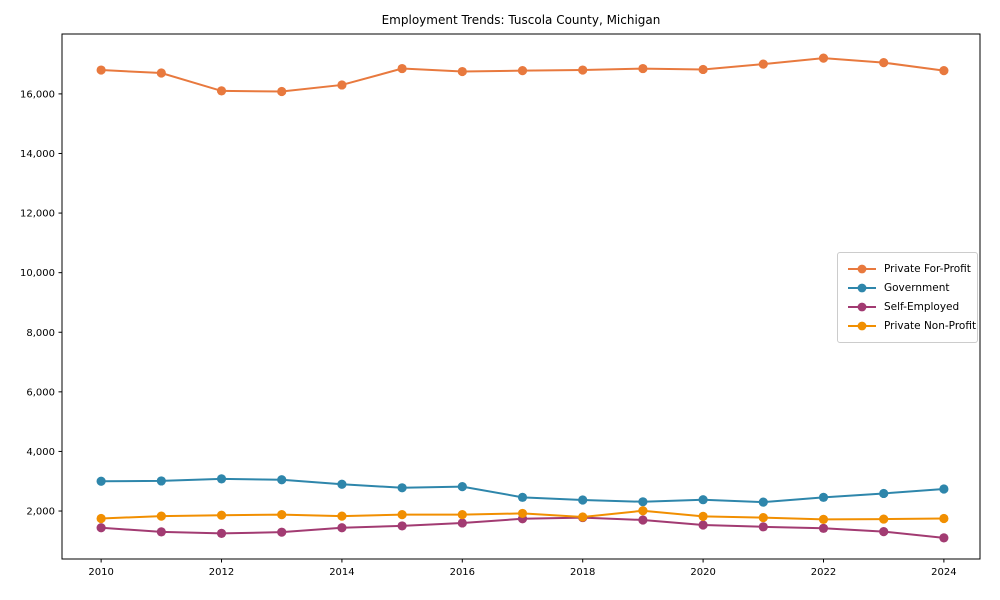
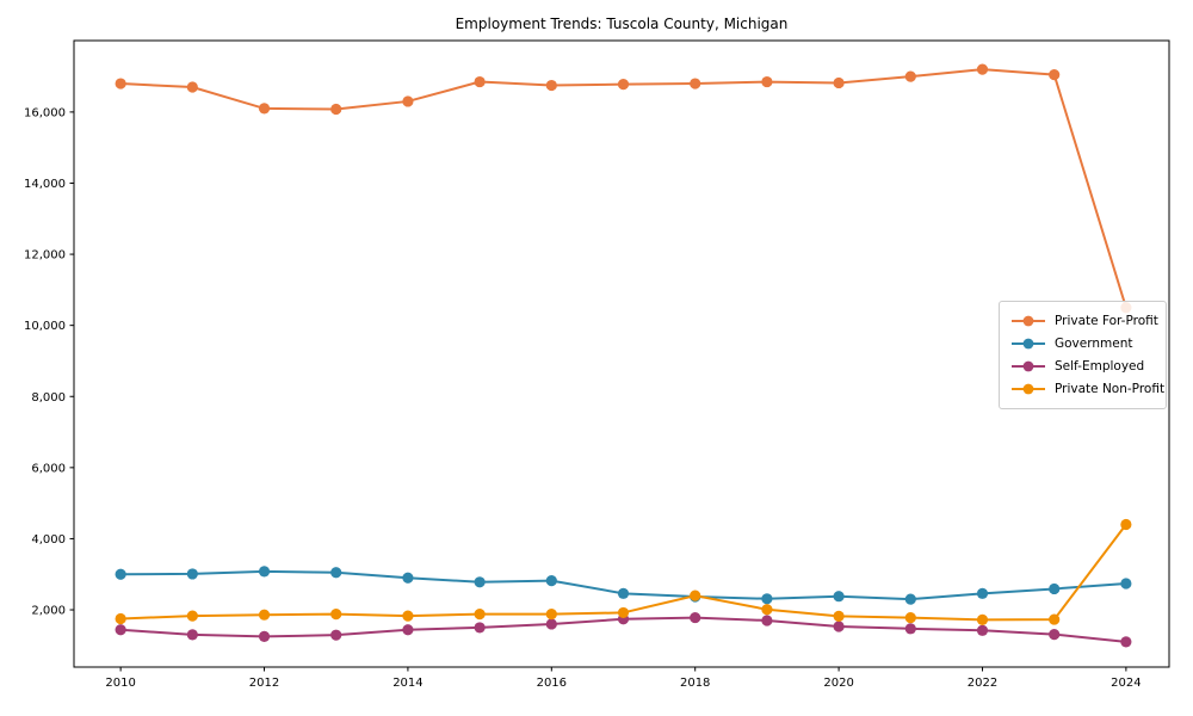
Private Non-Profit/2018: 1800 -> 2400
Private For-Profit/2024: 16800 -> 10500
Private Non-Profit/2024: 1800 -> 4400
